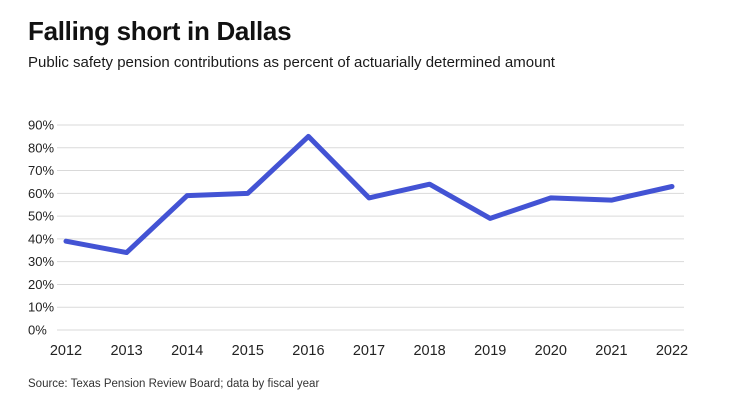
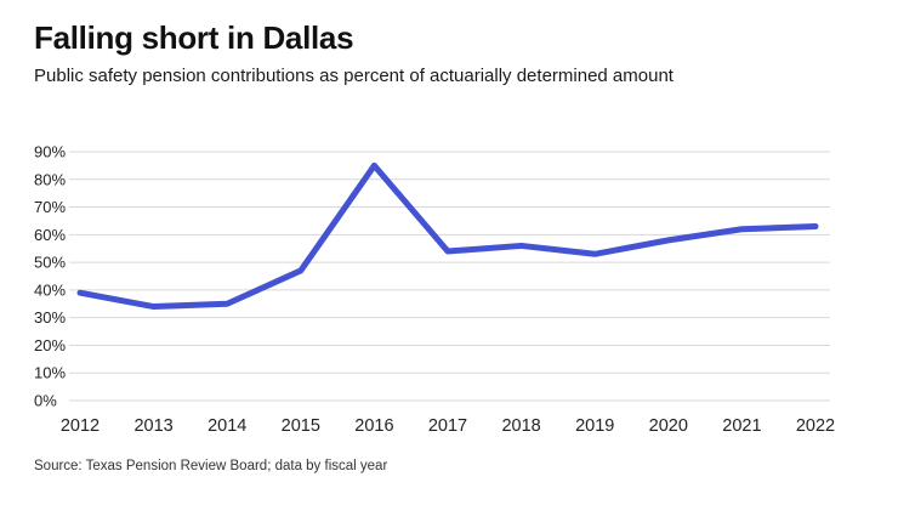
2014: 59% -> 35%
2015: 60% -> 47%
2017: 58% -> 54%
2018: 64% -> 56%
2019: 49% -> 53%
2021: 57% -> 62%
